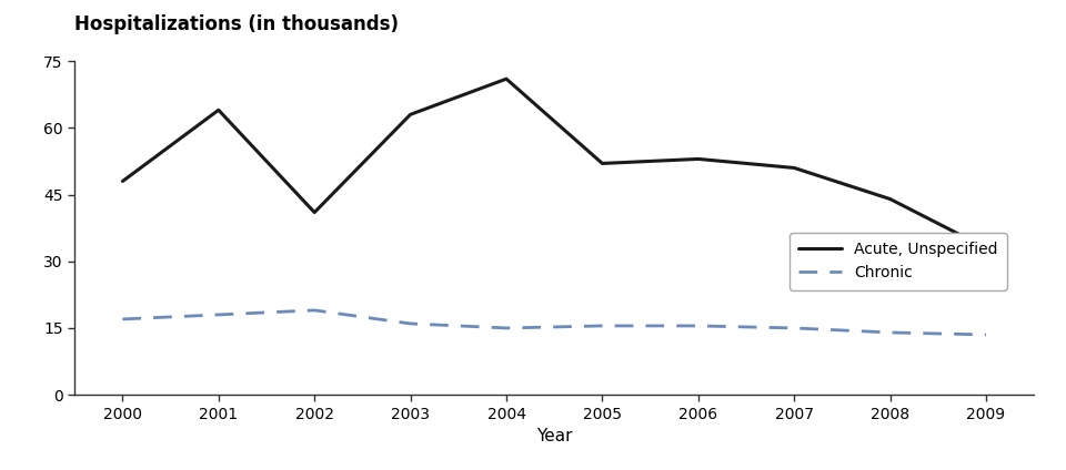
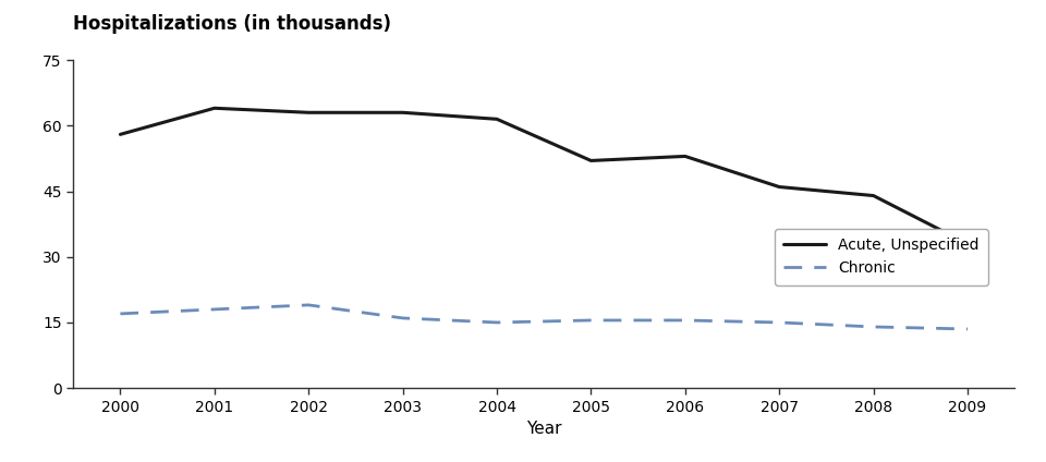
Acute, Unspecified/2000: 48.0 -> 58.0
Acute, Unspecified/2002: 41.0 -> 63.0
Acute, Unspecified/2004: 71.0 -> 61.5
Acute, Unspecified/2007: 51.0 -> 46.0
